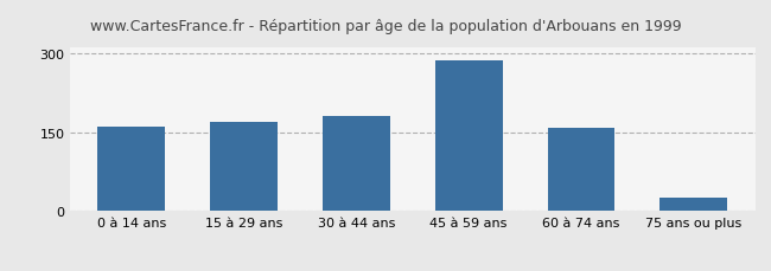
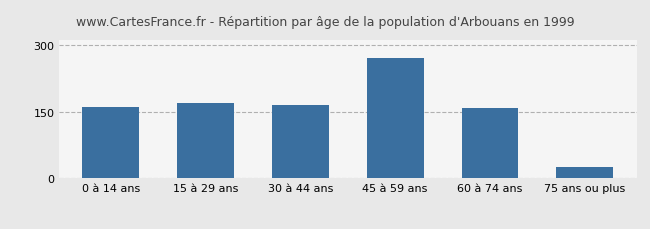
30 à 44 ans: 180 -> 165
45 à 59 ans: 287 -> 270
